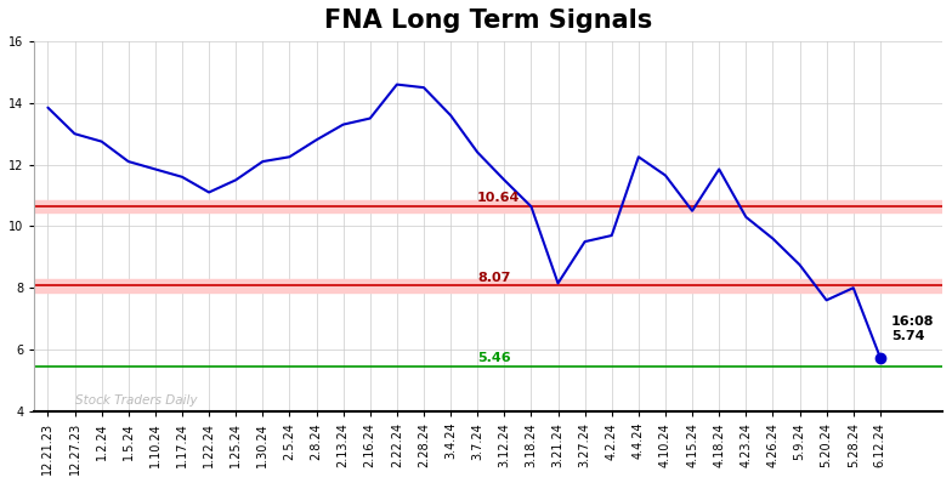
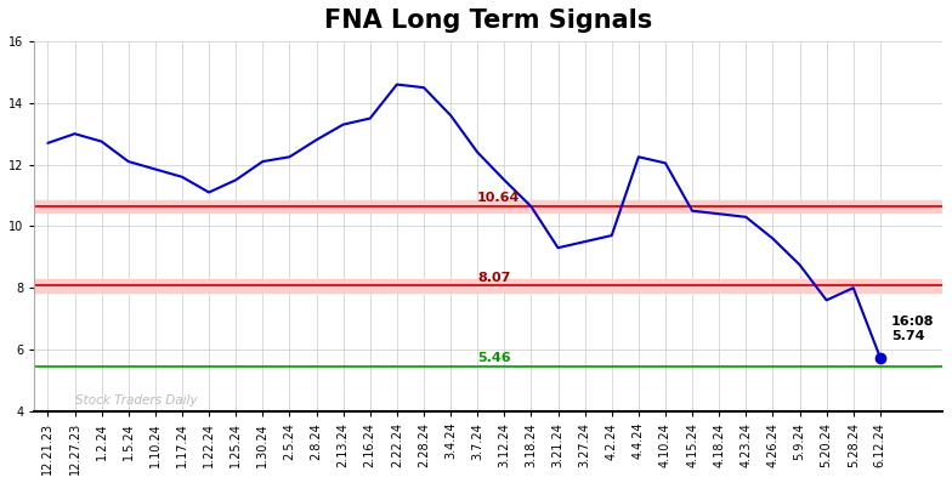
12.21.23: 13.85 -> 12.70
3.21.24: 8.15 -> 9.30
4.10.24: 11.65 -> 12.05
4.18.24: 11.85 -> 10.40
